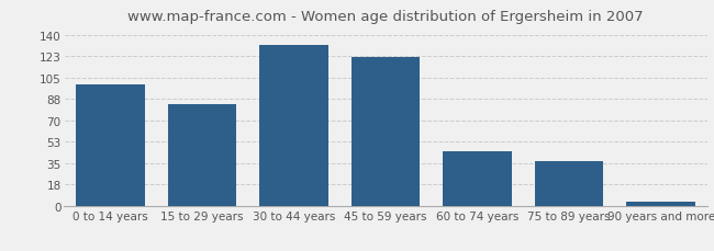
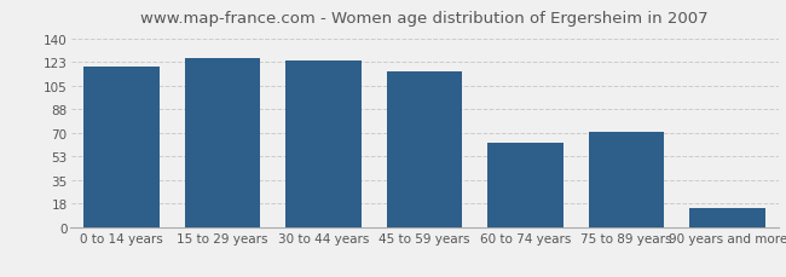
0 to 14 years: 100 -> 119
15 to 29 years: 83 -> 126
30 to 44 years: 132 -> 124
45 to 59 years: 122 -> 116
60 to 74 years: 45 -> 63
75 to 89 years: 37 -> 71
90 years and more: 3 -> 14
